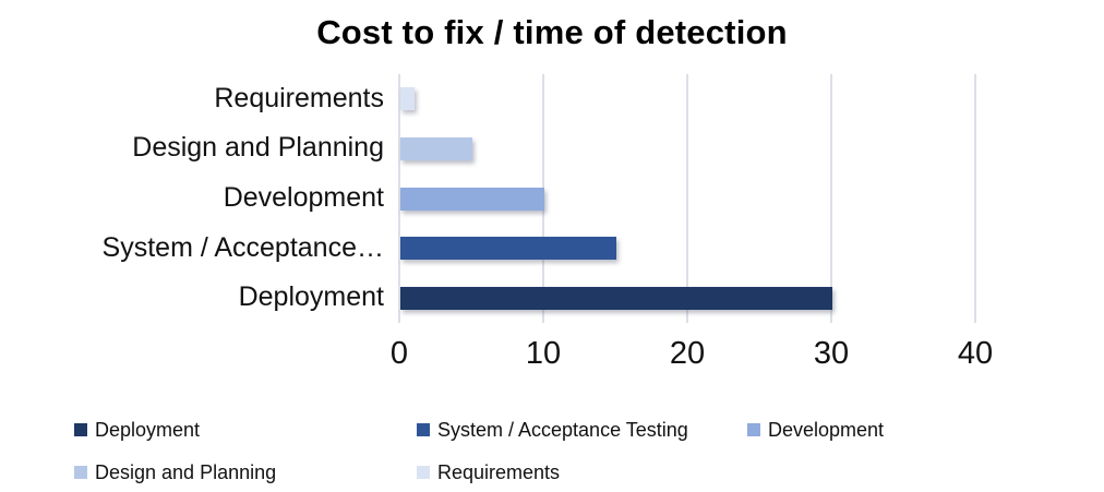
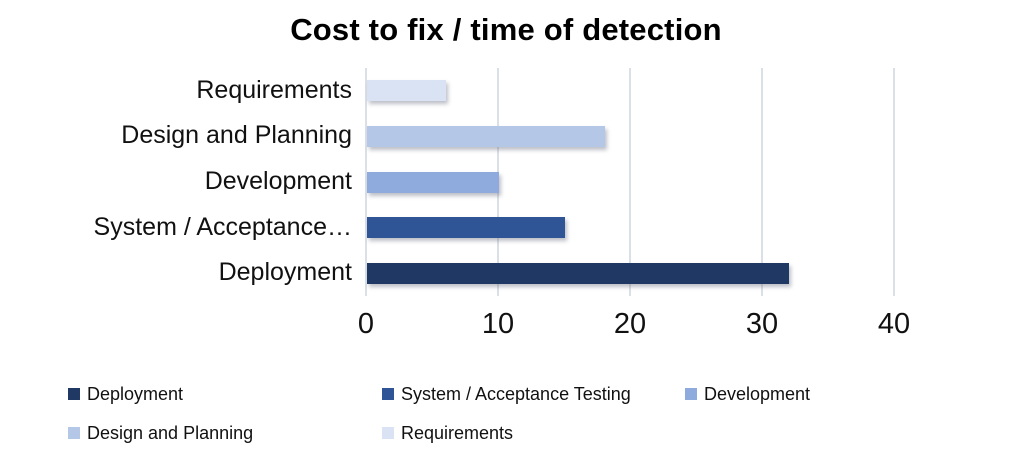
Requirements: 1 -> 6
Design and Planning: 5 -> 18
Deployment: 30 -> 32
